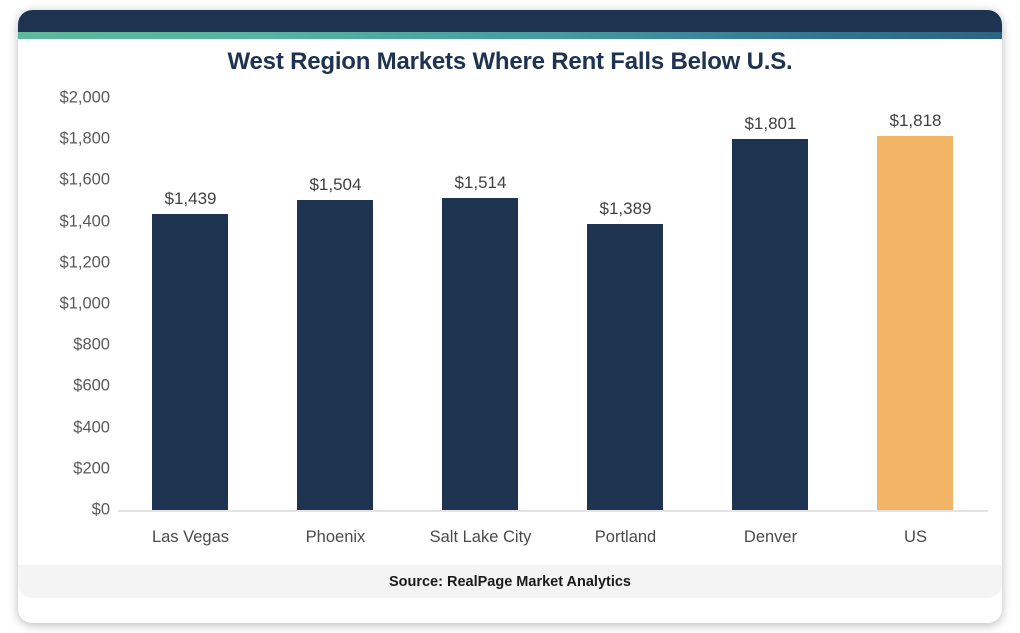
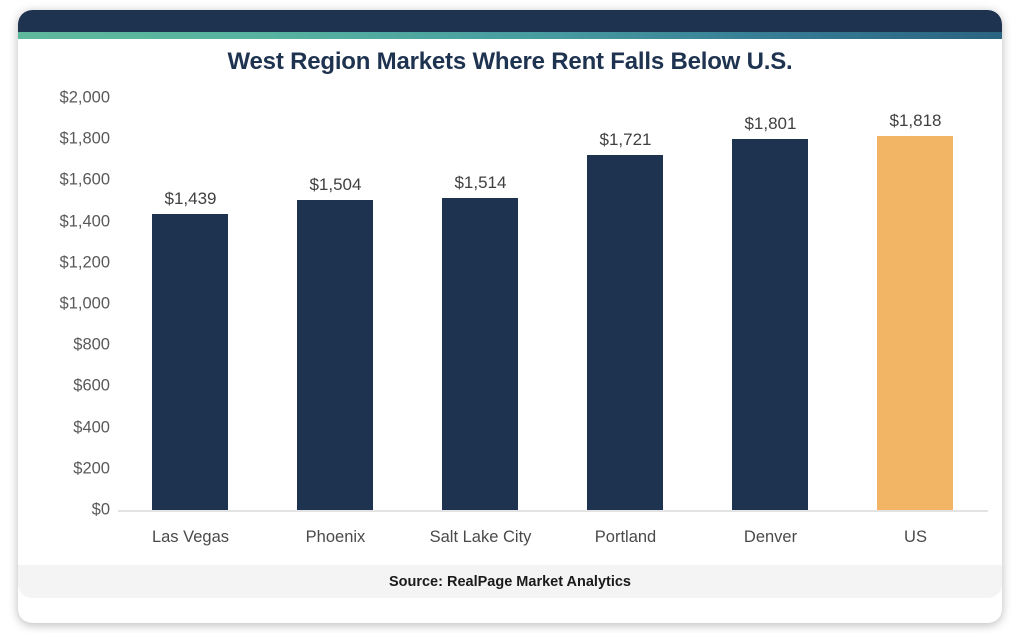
Portland: $1,389 -> $1,721
